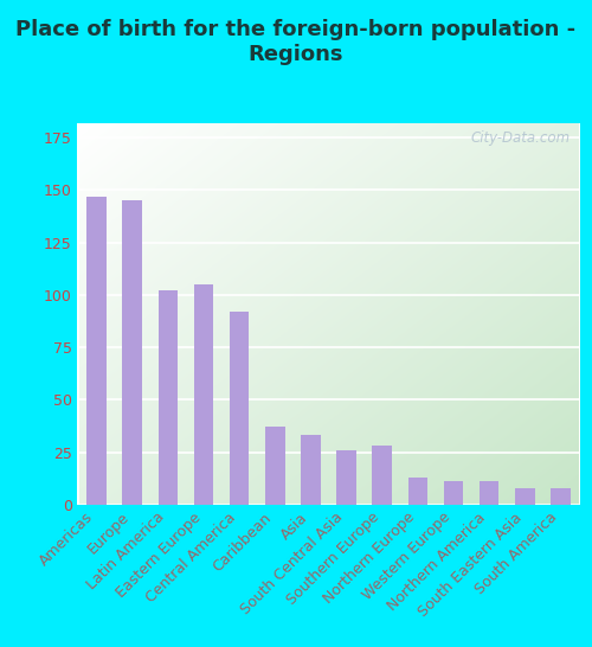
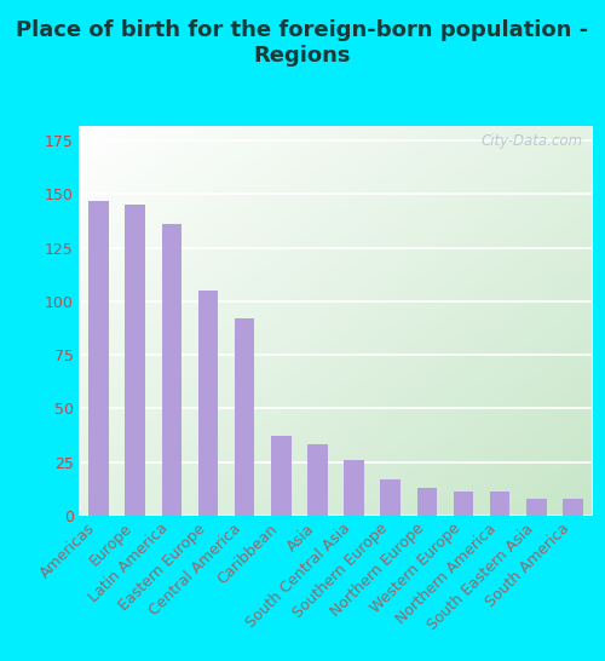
Latin America: 102 -> 136
Southern Europe: 28 -> 17
